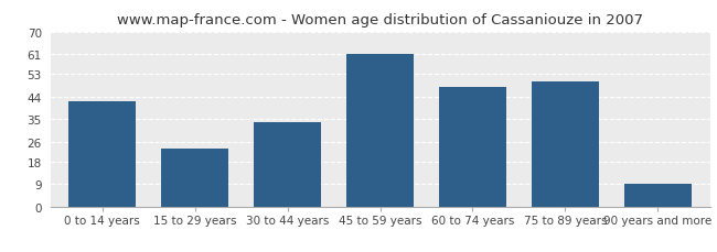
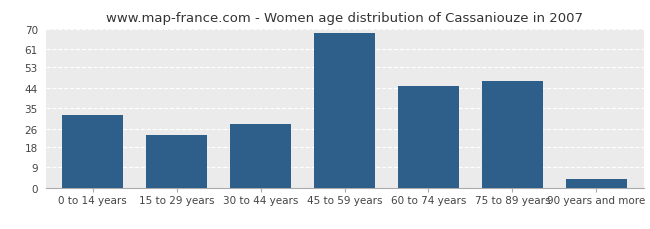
0 to 14 years: 42 -> 32
30 to 44 years: 34 -> 28
45 to 59 years: 61 -> 68
60 to 74 years: 48 -> 45
75 to 89 years: 50 -> 47
90 years and more: 9 -> 4
